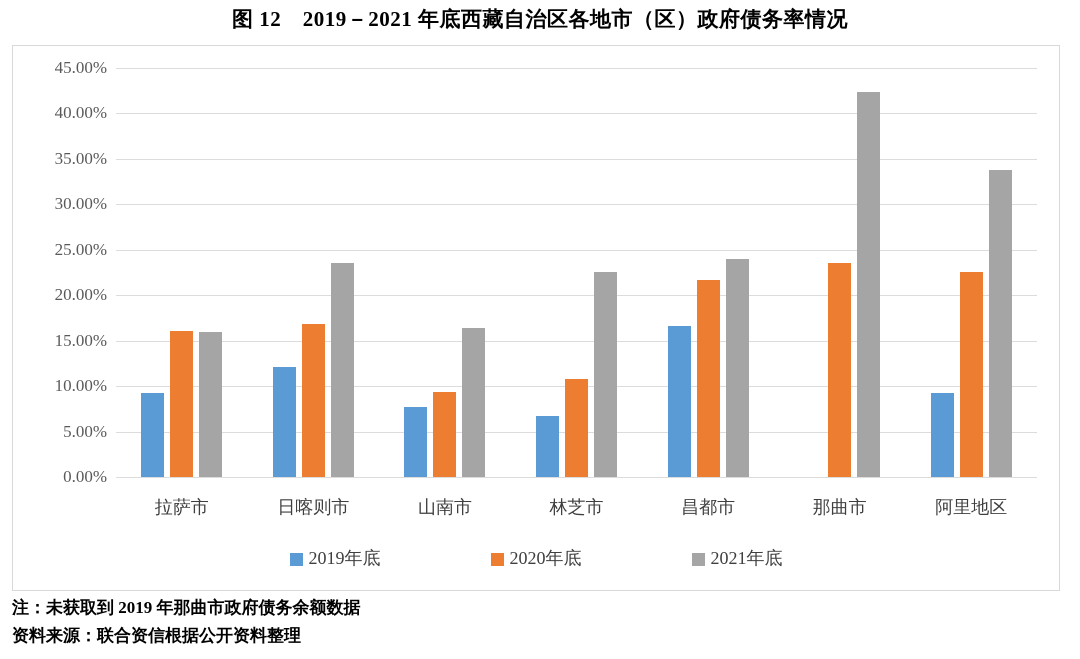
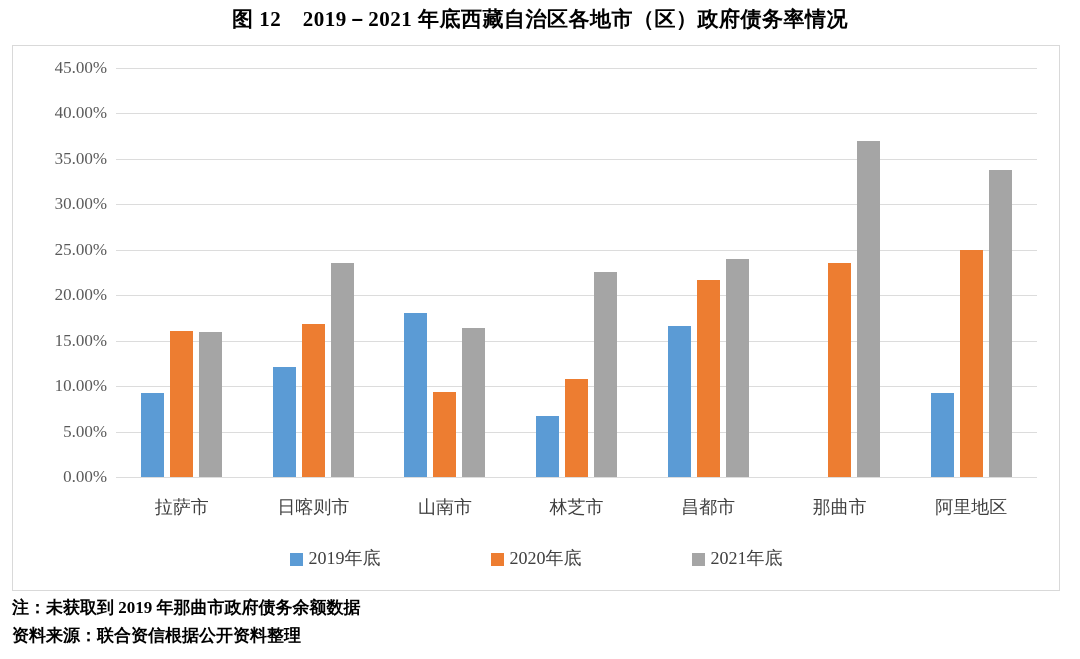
2019年底/山南市: 8% -> 18%
2021年底/那曲市: 42% -> 37%
2020年底/阿里地区: 23% -> 25%
